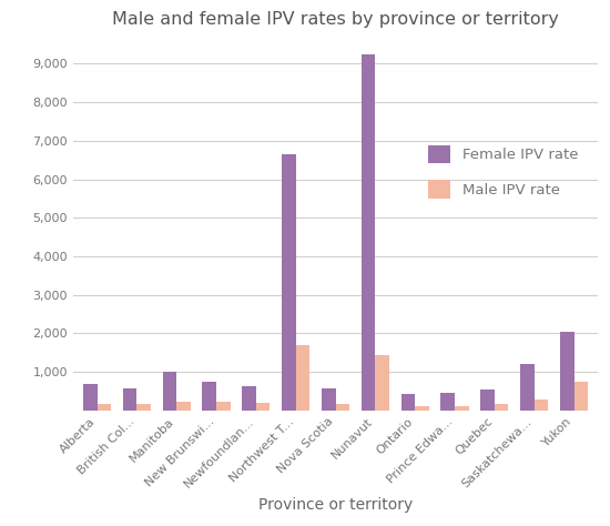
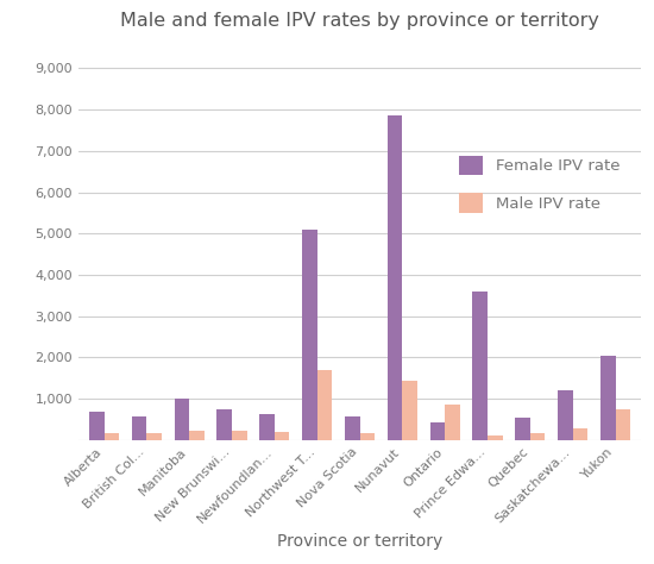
Female IPV rate/Northwest T...: 6,650 -> 5,100
Female IPV rate/Nunavut: 9,250 -> 7,850
Male IPV rate/Ontario: 100 -> 850
Female IPV rate/Prince Edwa...: 450 -> 3,600
